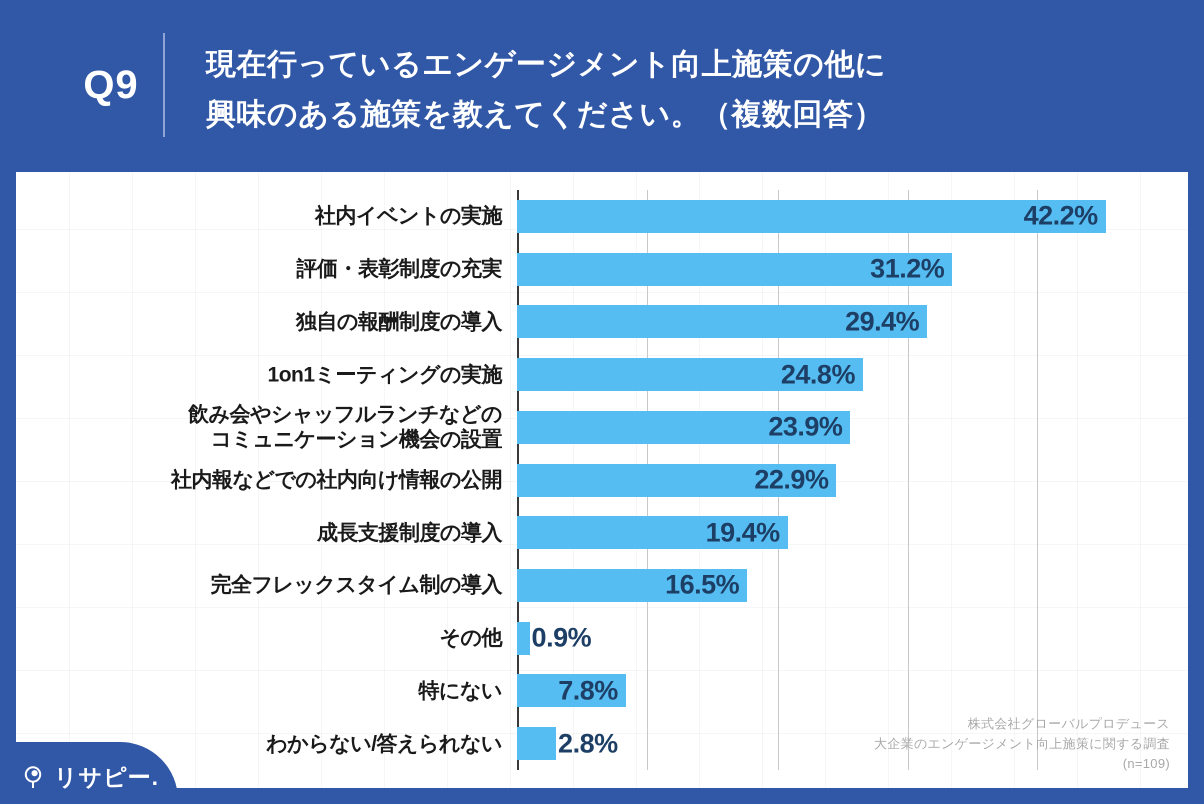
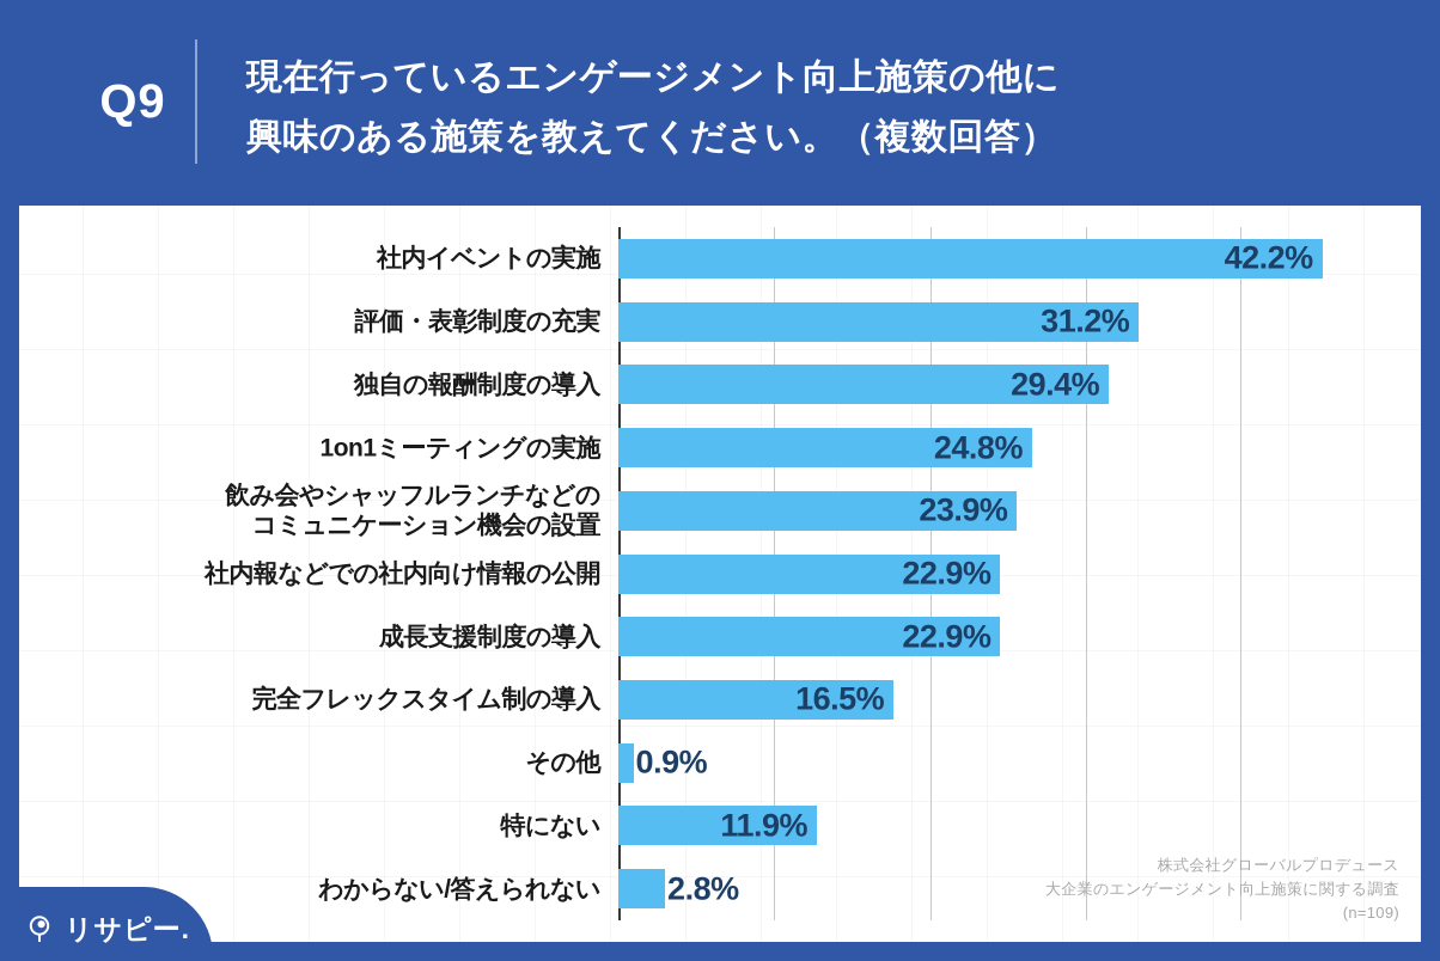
成長支援制度の導入: 19.4% -> 22.9%
特にない: 7.8% -> 11.9%
